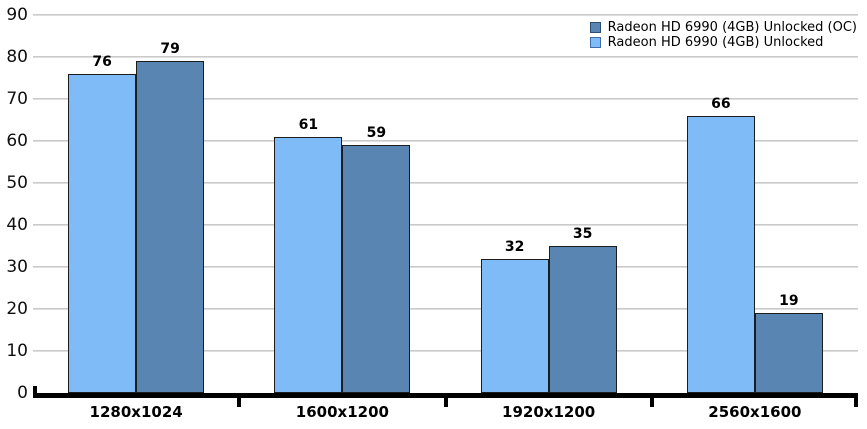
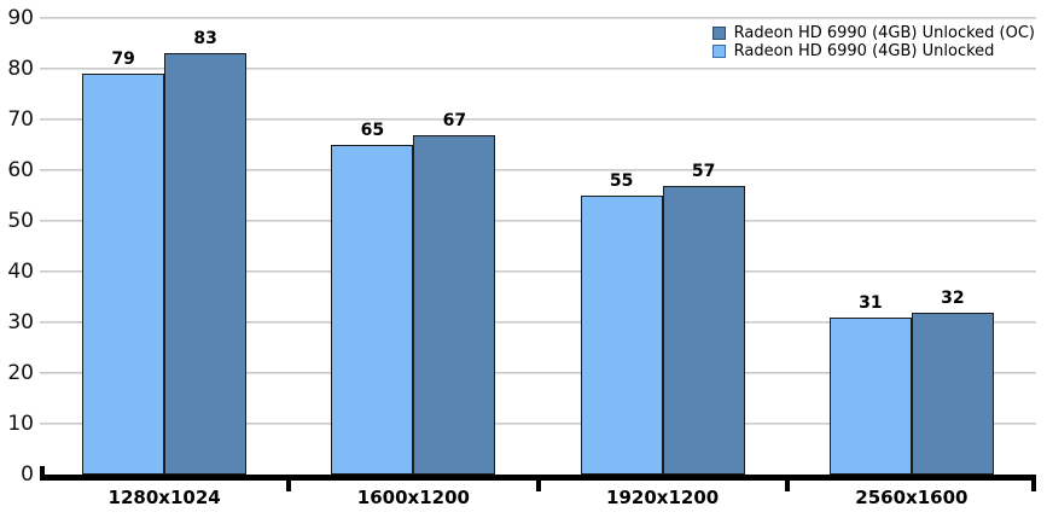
Radeon HD 6990 (4GB) Unlocked (OC)/1280x1024: 79 -> 83
Radeon HD 6990 (4GB) Unlocked/1280x1024: 76 -> 79
Radeon HD 6990 (4GB) Unlocked (OC)/1600x1200: 59 -> 67
Radeon HD 6990 (4GB) Unlocked/1600x1200: 61 -> 65
Radeon HD 6990 (4GB) Unlocked (OC)/1920x1200: 35 -> 57
Radeon HD 6990 (4GB) Unlocked/1920x1200: 32 -> 55
Radeon HD 6990 (4GB) Unlocked (OC)/2560x1600: 19 -> 32
Radeon HD 6990 (4GB) Unlocked/2560x1600: 66 -> 31
